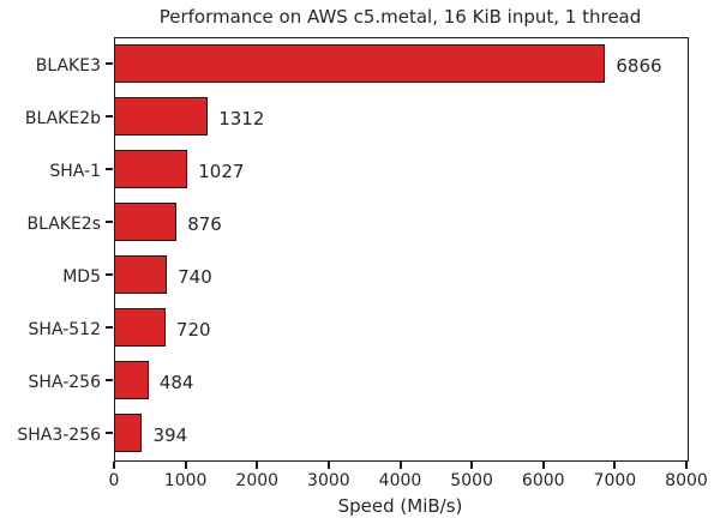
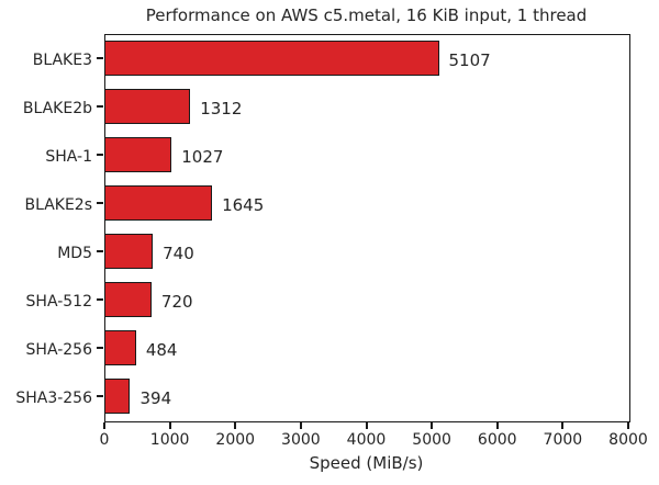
BLAKE3: 6866 -> 5107
BLAKE2s: 876 -> 1645
